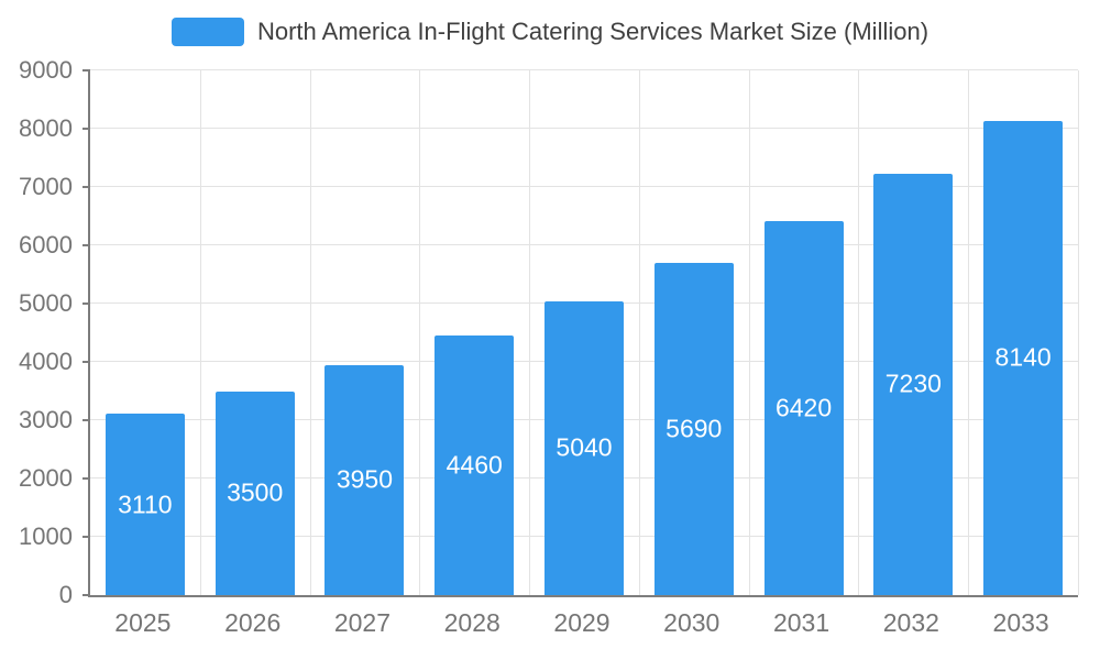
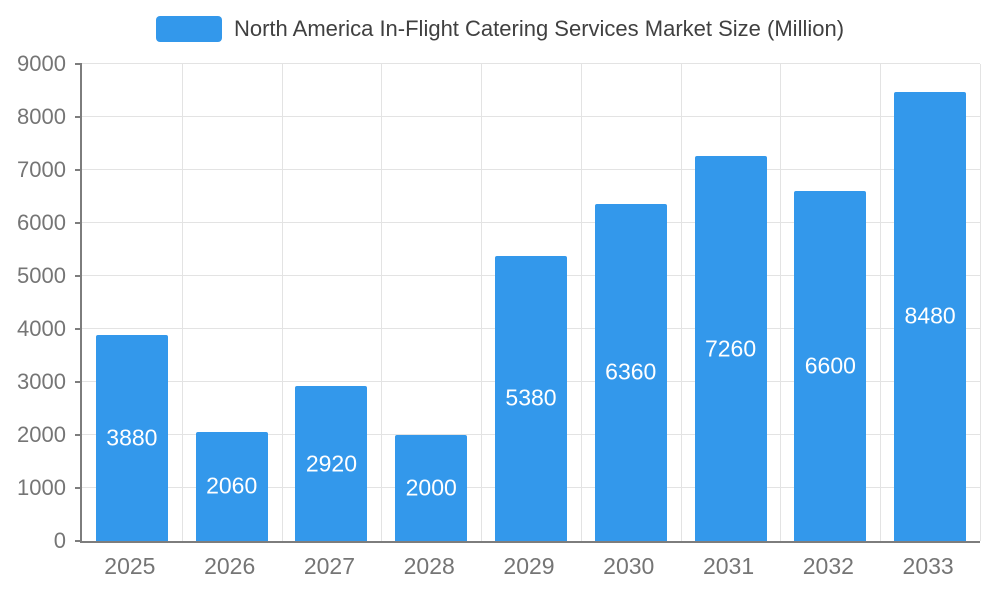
2025: 3110 -> 3880
2026: 3500 -> 2060
2027: 3950 -> 2920
2028: 4460 -> 2000
2029: 5040 -> 5380
2030: 5690 -> 6360
2031: 6420 -> 7260
2032: 7230 -> 6600
2033: 8140 -> 8480
